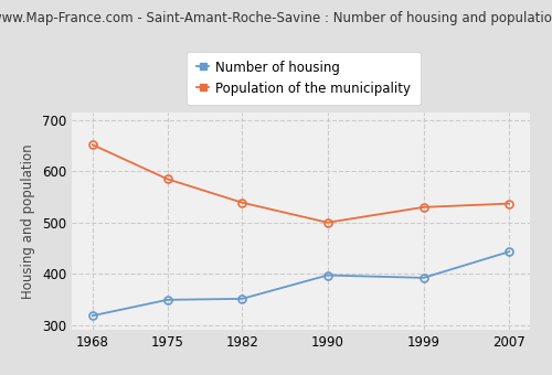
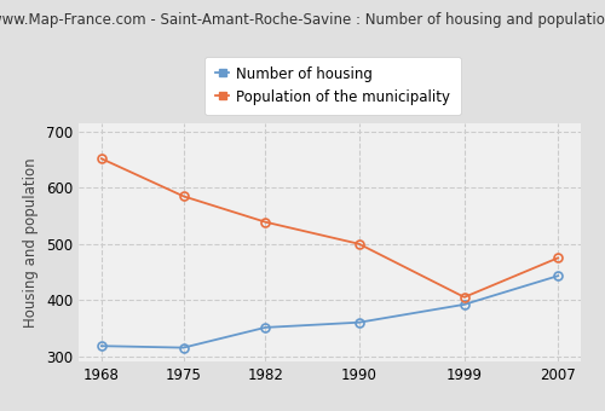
Number of housing/1975: 349 -> 315
Number of housing/1990: 397 -> 360
Population of the municipality/1999: 530 -> 405
Population of the municipality/2007: 537 -> 475
